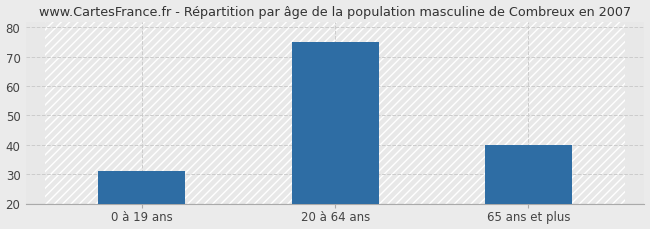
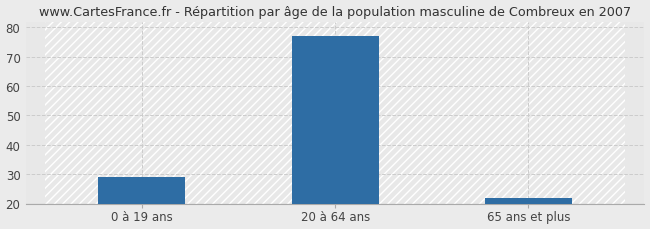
0 à 19 ans: 31 -> 29
20 à 64 ans: 75 -> 77
65 ans et plus: 40 -> 22
